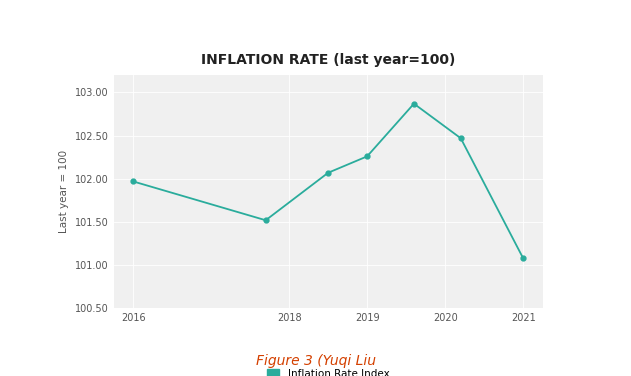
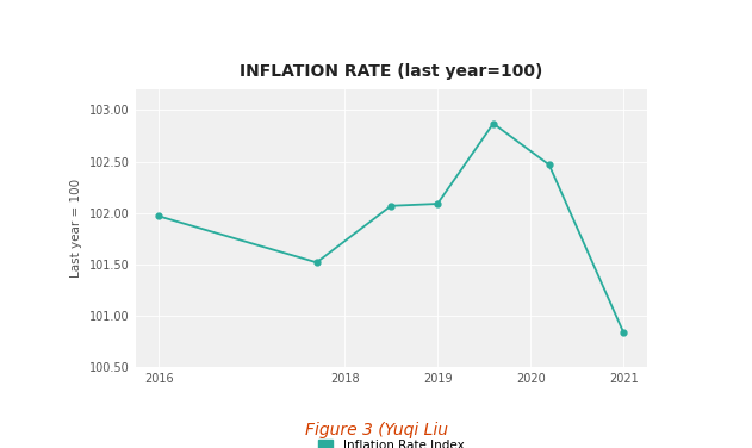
2019: 102.26 -> 102.09
2021: 101.08 -> 100.84
